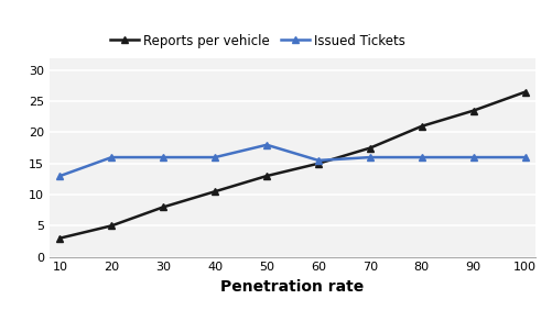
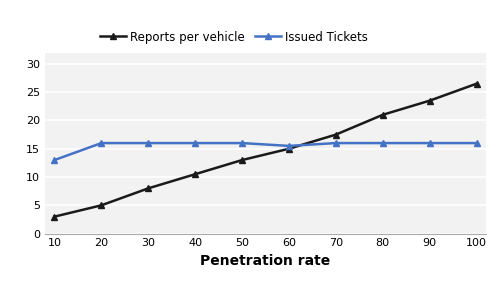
Issued Tickets/50: 18.0 -> 16.0
